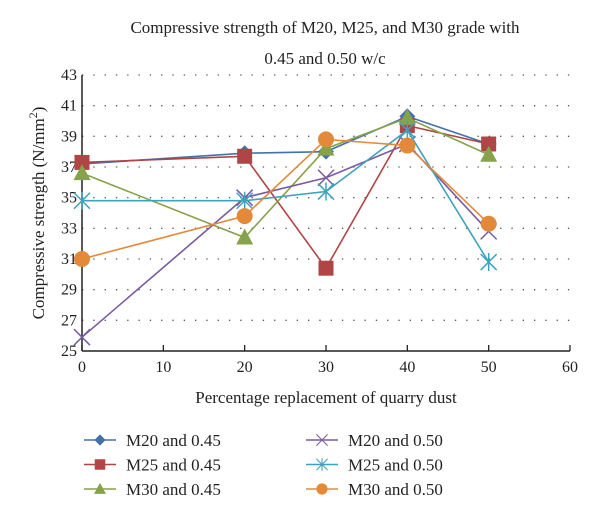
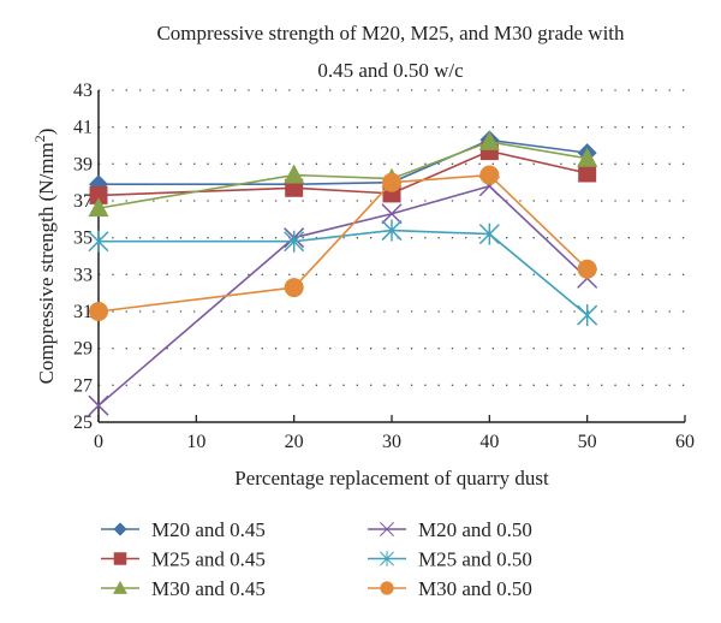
M20 and 0.45/0: 37.2 -> 37.9
M30 and 0.45/20: 32.4 -> 38.4
M30 and 0.50/20: 33.8 -> 32.3
M25 and 0.45/30: 30.4 -> 37.4
M30 and 0.50/30: 38.8 -> 38.0
M20 and 0.50/40: 38.5 -> 37.8
M25 and 0.50/40: 39.4 -> 35.2
M20 and 0.45/50: 38.5 -> 39.6
M30 and 0.45/50: 37.8 -> 39.3
